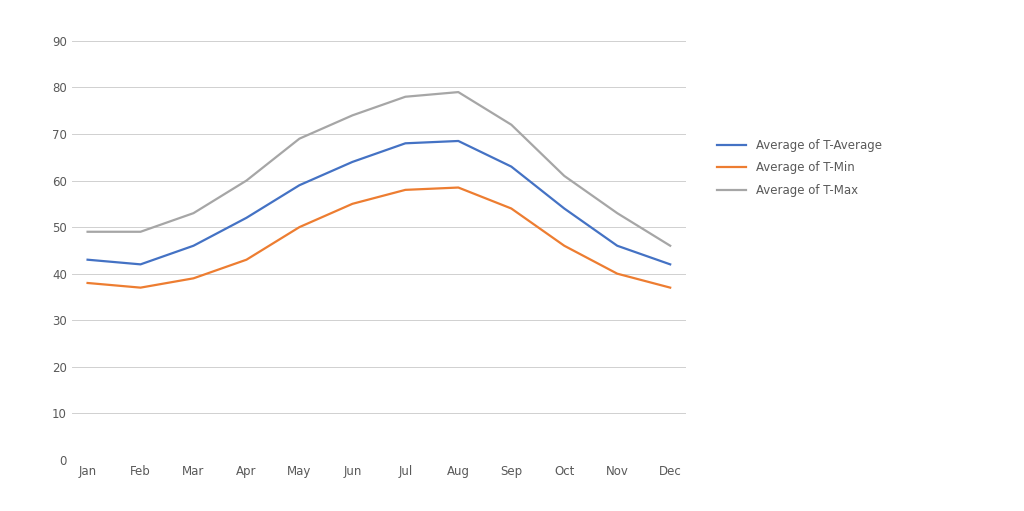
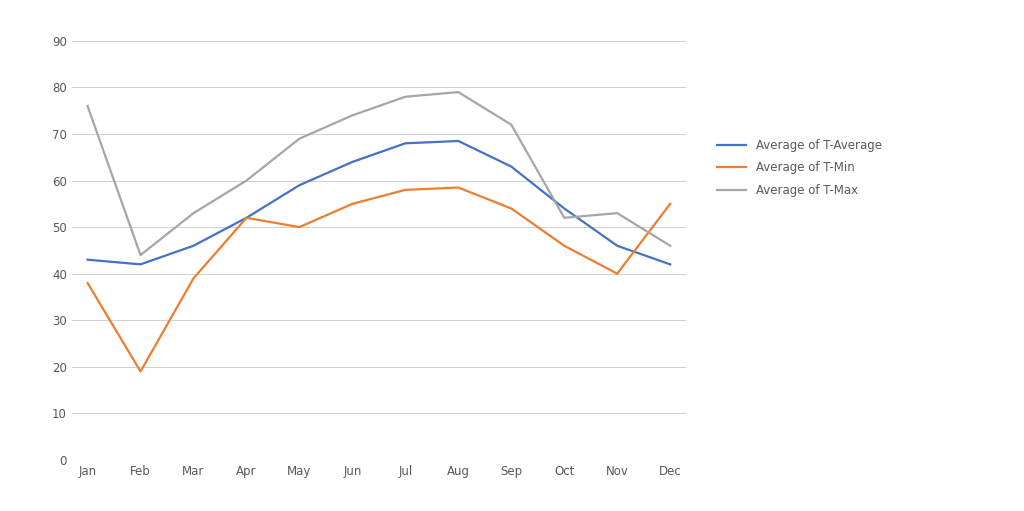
Average of T-Max/Jan: 49 -> 76
Average of T-Min/Feb: 37.0 -> 19.0
Average of T-Max/Feb: 49 -> 44
Average of T-Min/Apr: 43.0 -> 52.0
Average of T-Max/Oct: 61 -> 52
Average of T-Min/Dec: 37.0 -> 55.0
